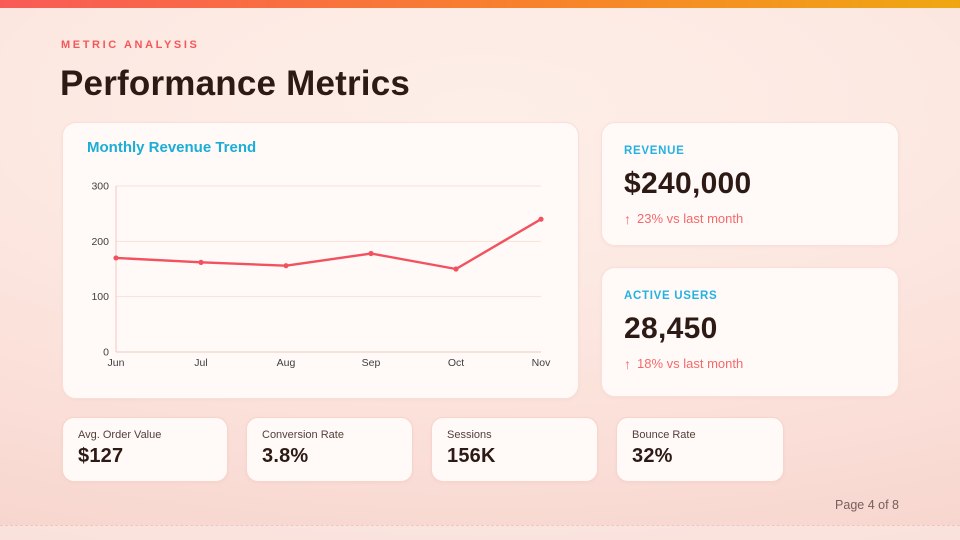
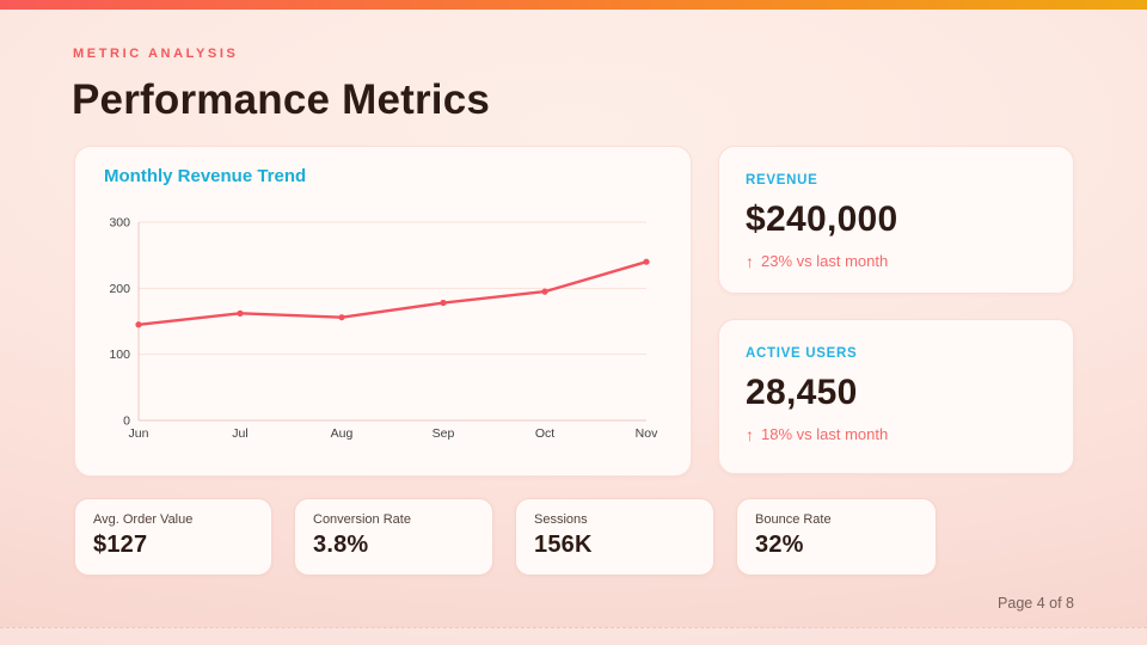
Jun: 170 -> 140
Oct: 150 -> 200
